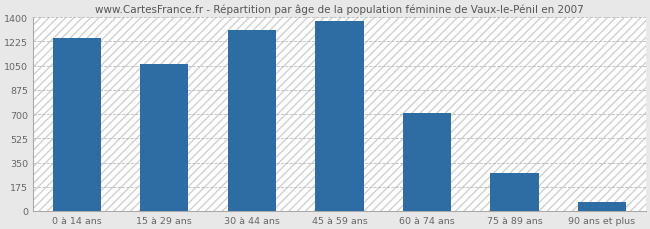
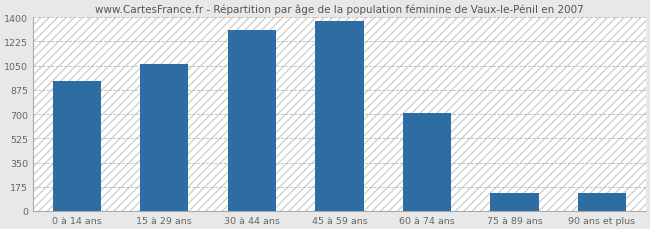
0 à 14 ans: 1250 -> 940
75 à 89 ans: 280 -> 130
90 ans et plus: 60 -> 130
